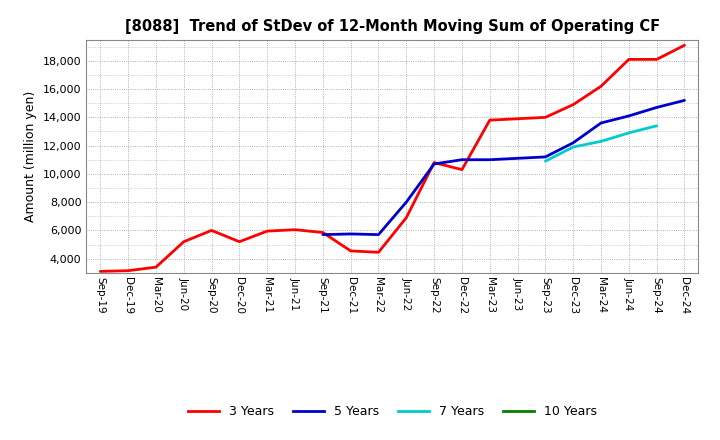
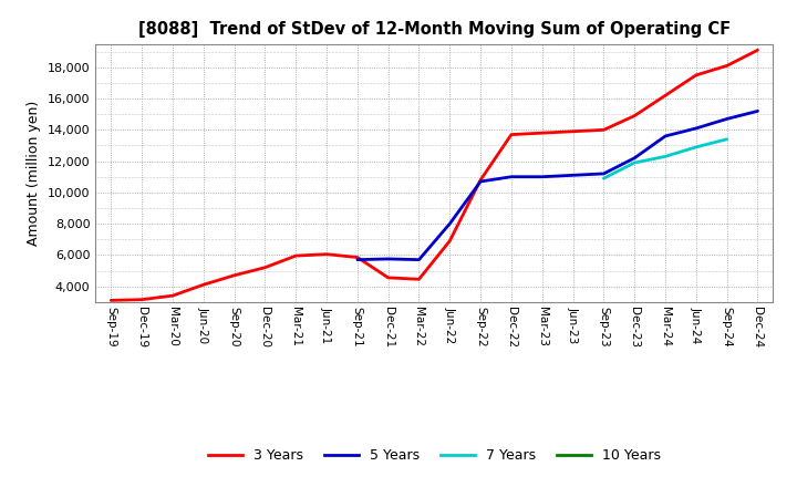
3 Years/Jun-20: 5,200 -> 4,100
3 Years/Sep-20: 6,000 -> 4,700
3 Years/Dec-22: 10,300 -> 13,700
3 Years/Jun-24: 18,100 -> 17,500
